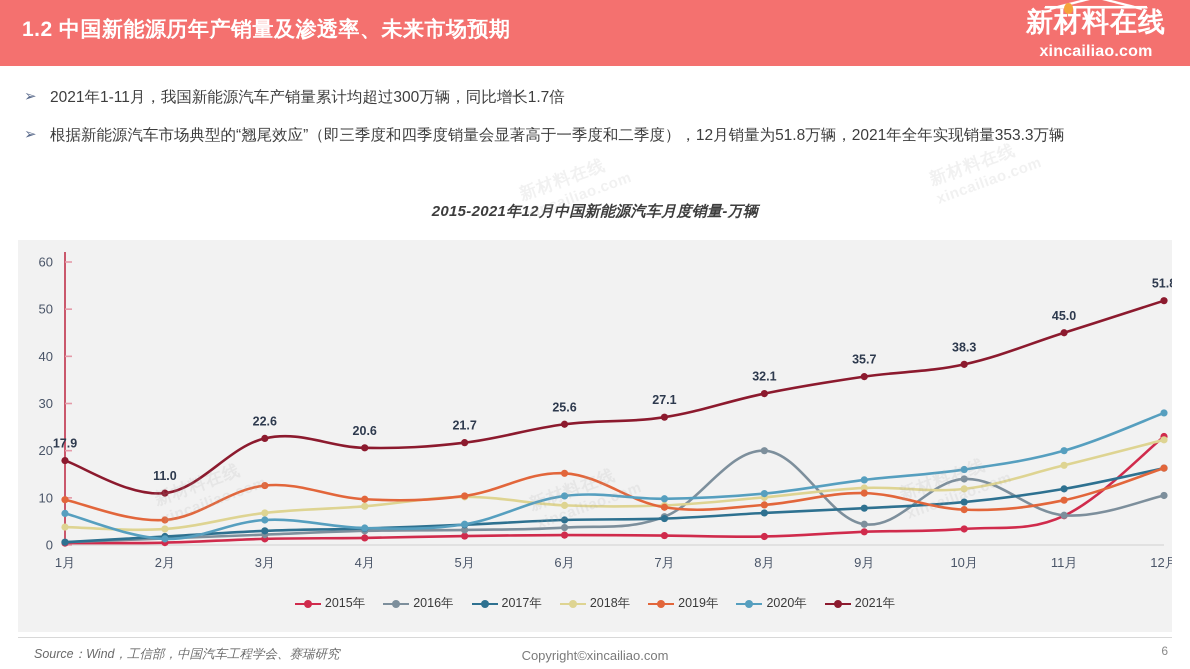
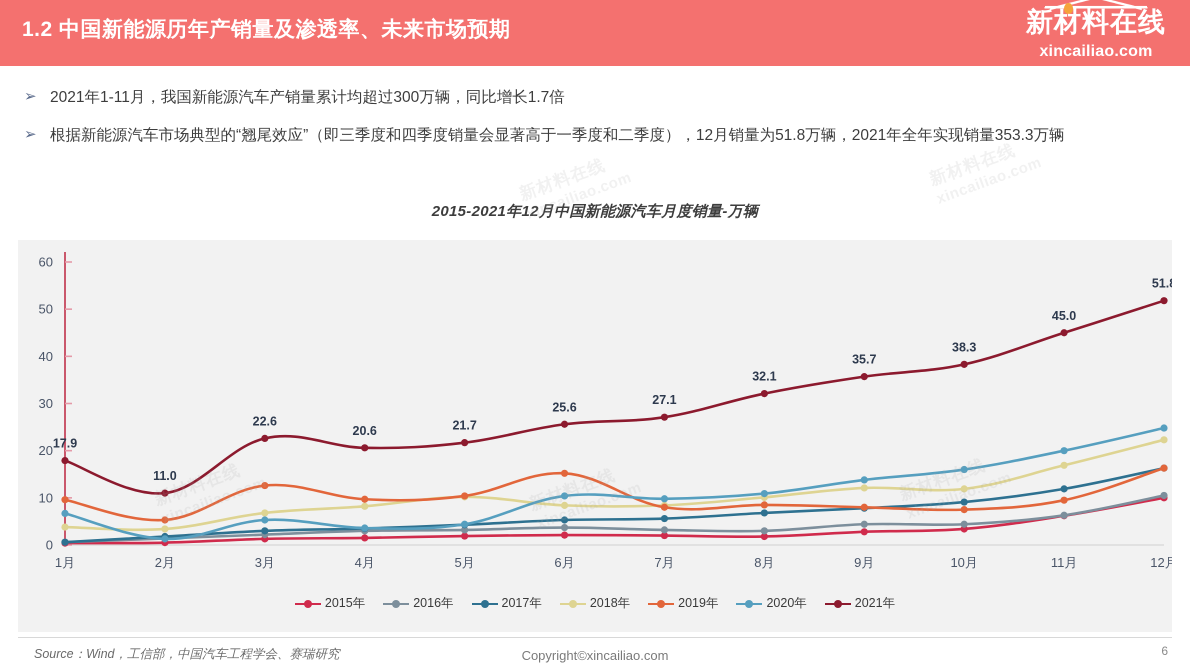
2016年/7月: 6 -> 3
2016年/8月: 20 -> 3
2019年/9月: 11 -> 8
2016年/10月: 14 -> 4
2015年/12月: 23 -> 10
2020年/12月: 28 -> 25
